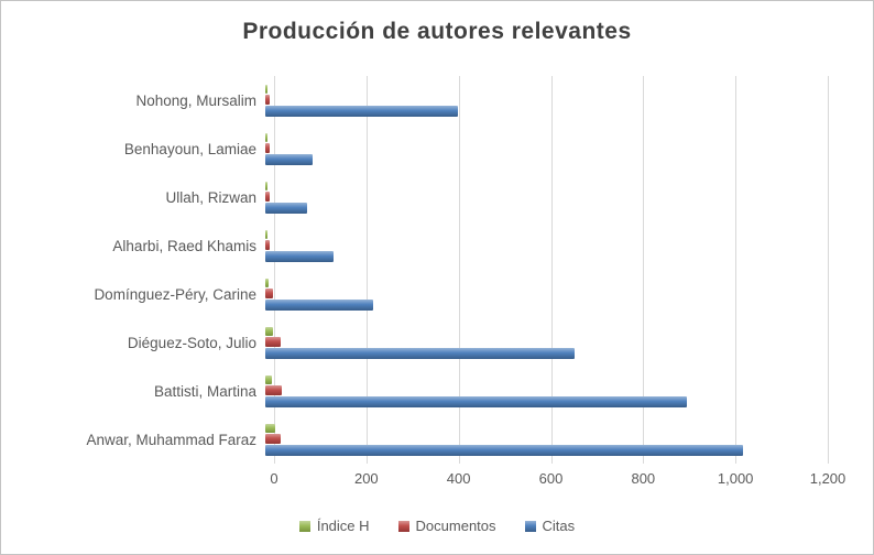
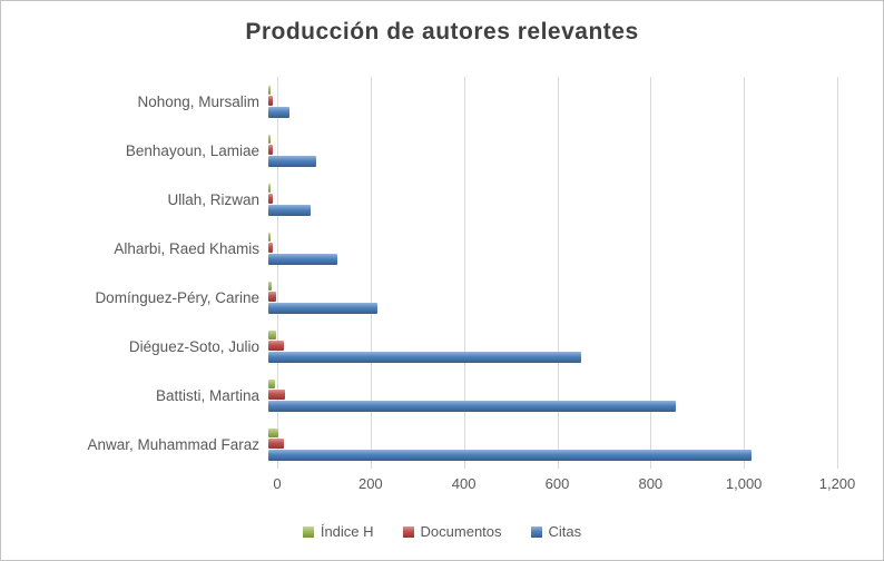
Citas/Nohong, Mursalim: 410 -> 40
Citas/Battisti, Martina: 900 -> 860
